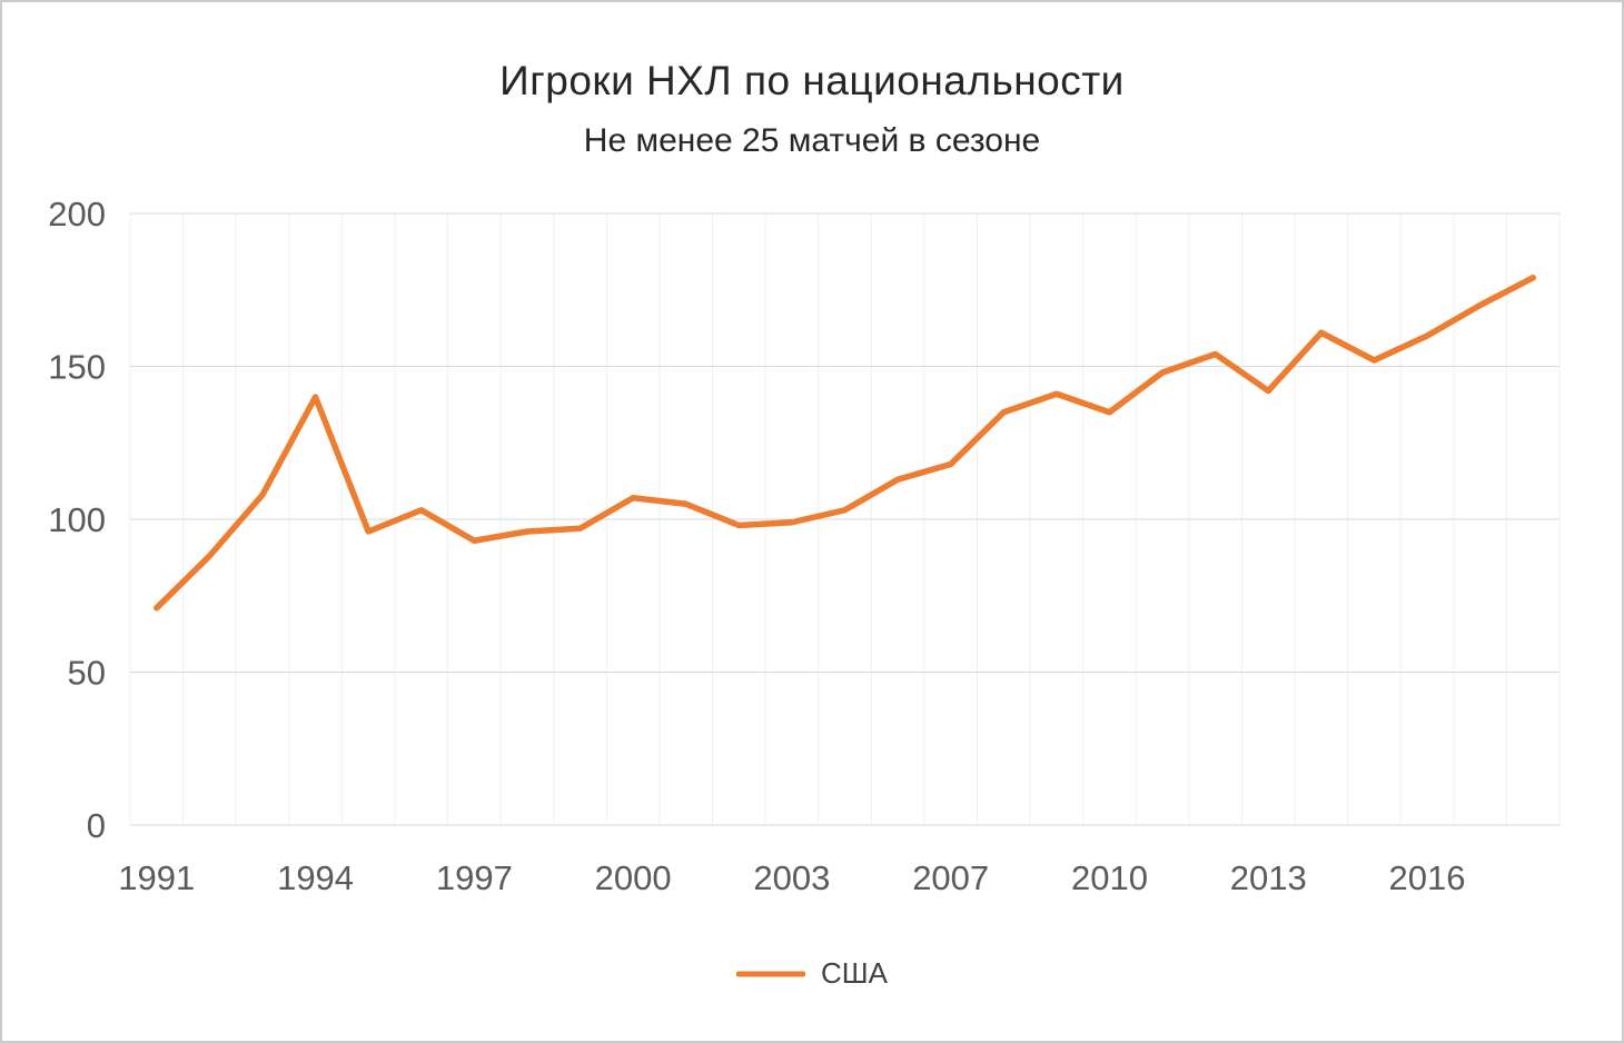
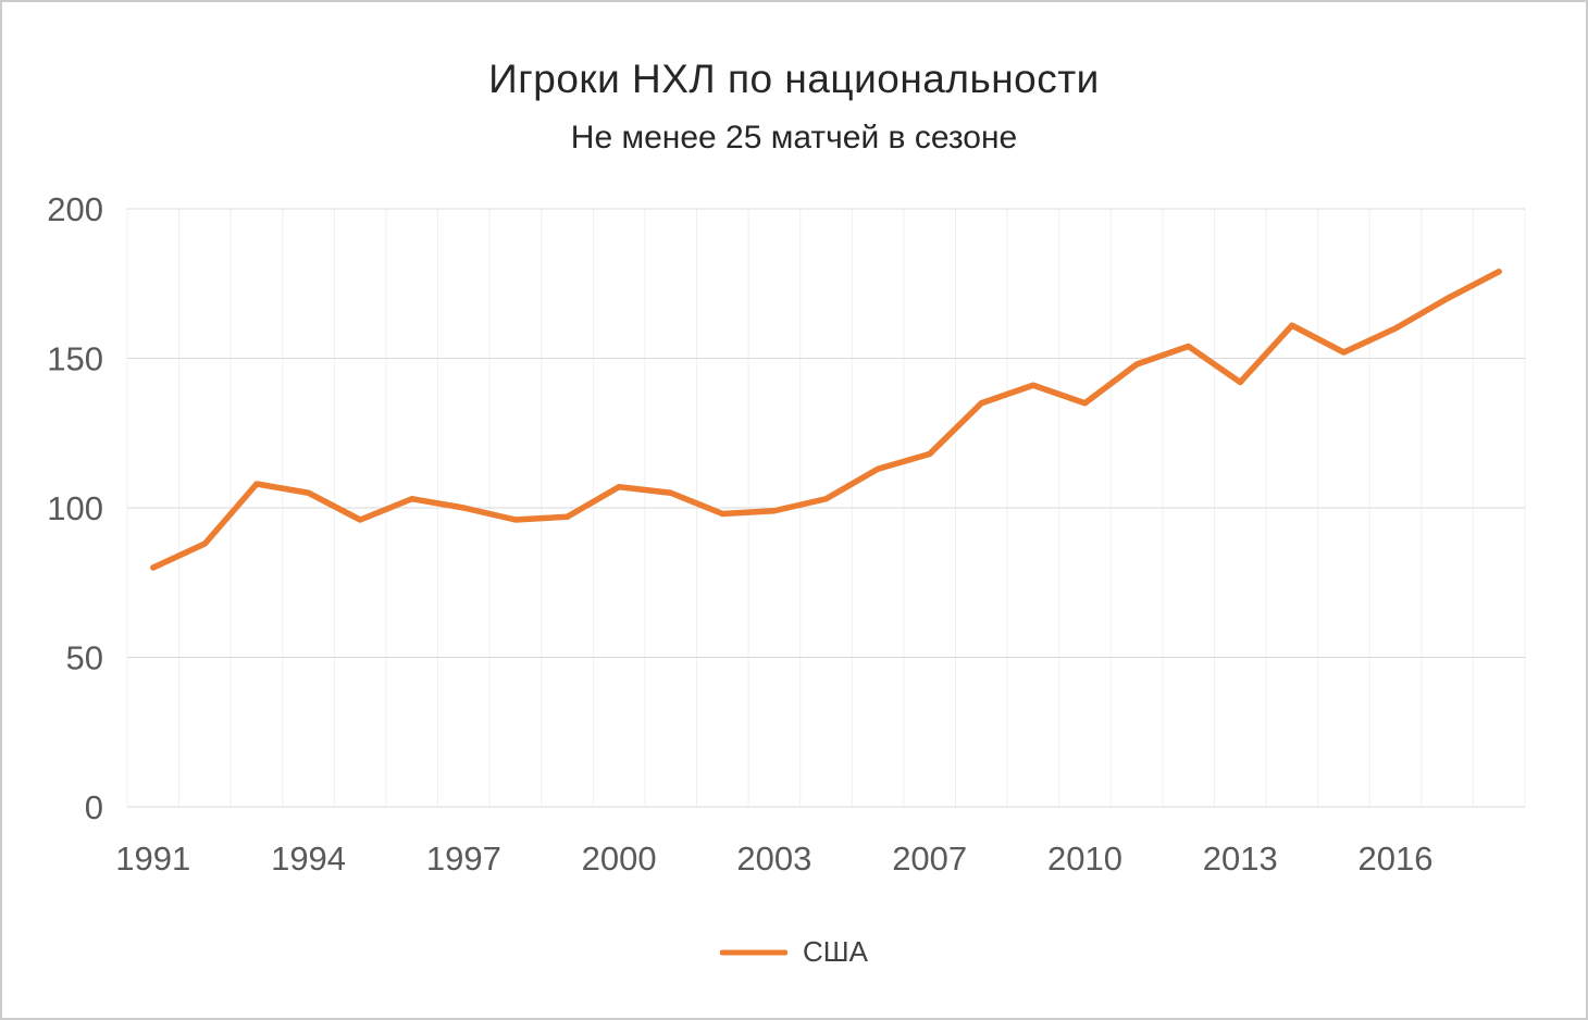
1991: 71 -> 80
1994: 140 -> 105
1997: 93 -> 100
